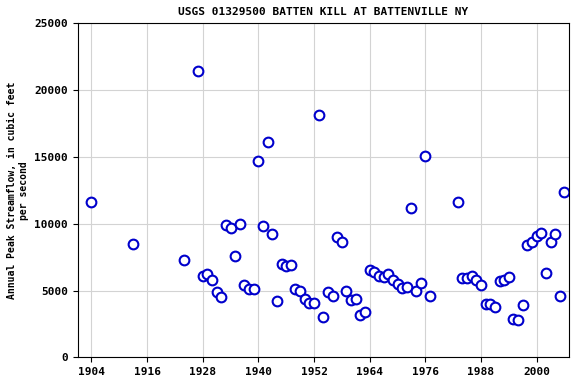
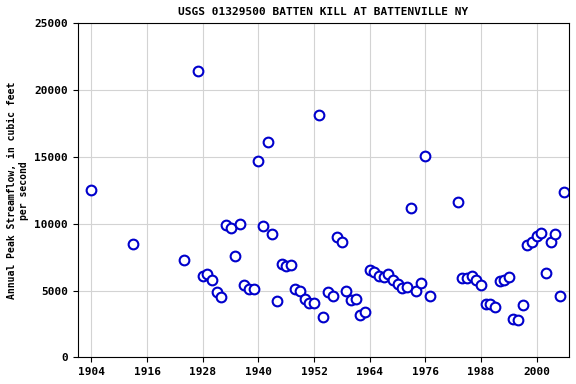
1904: 11600 -> 12500
